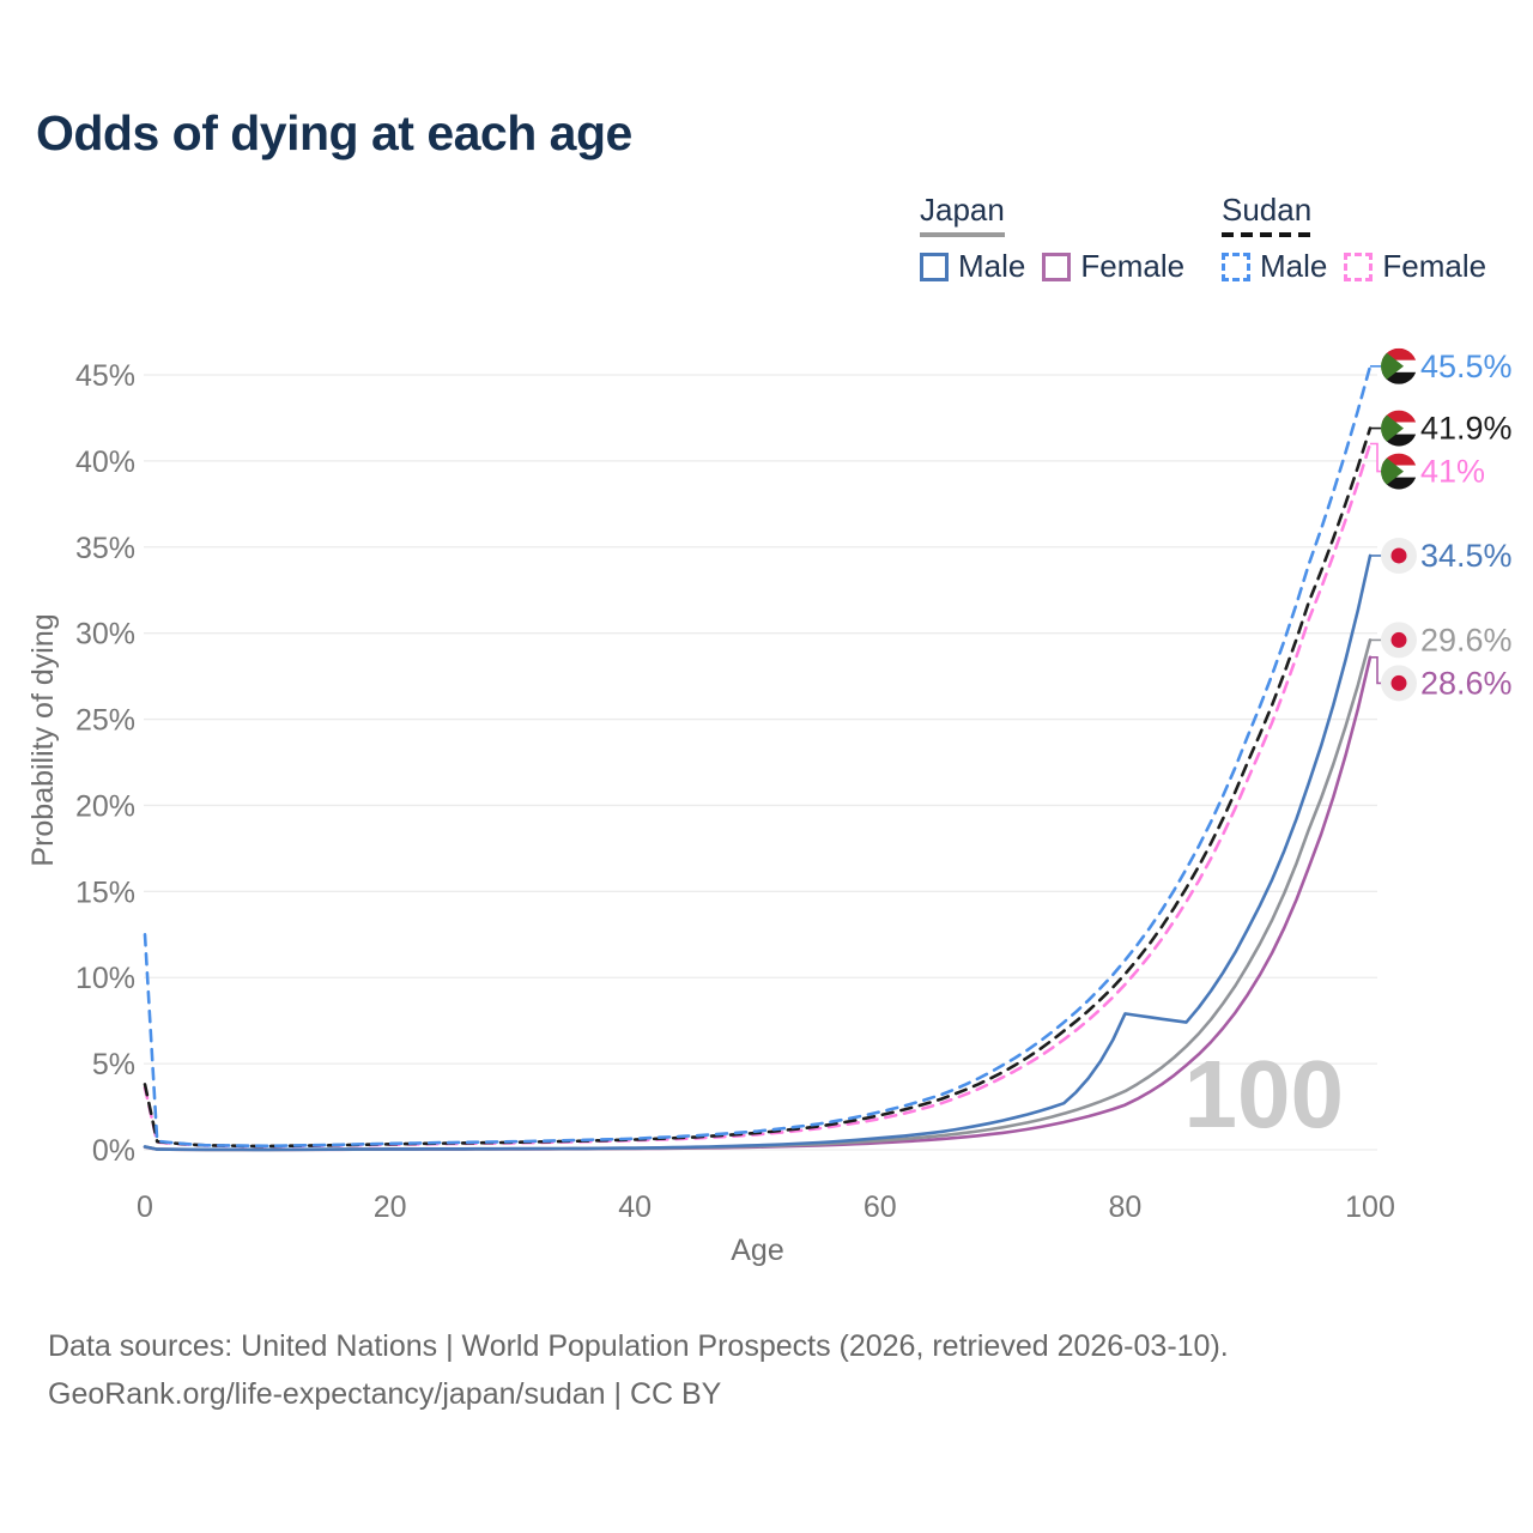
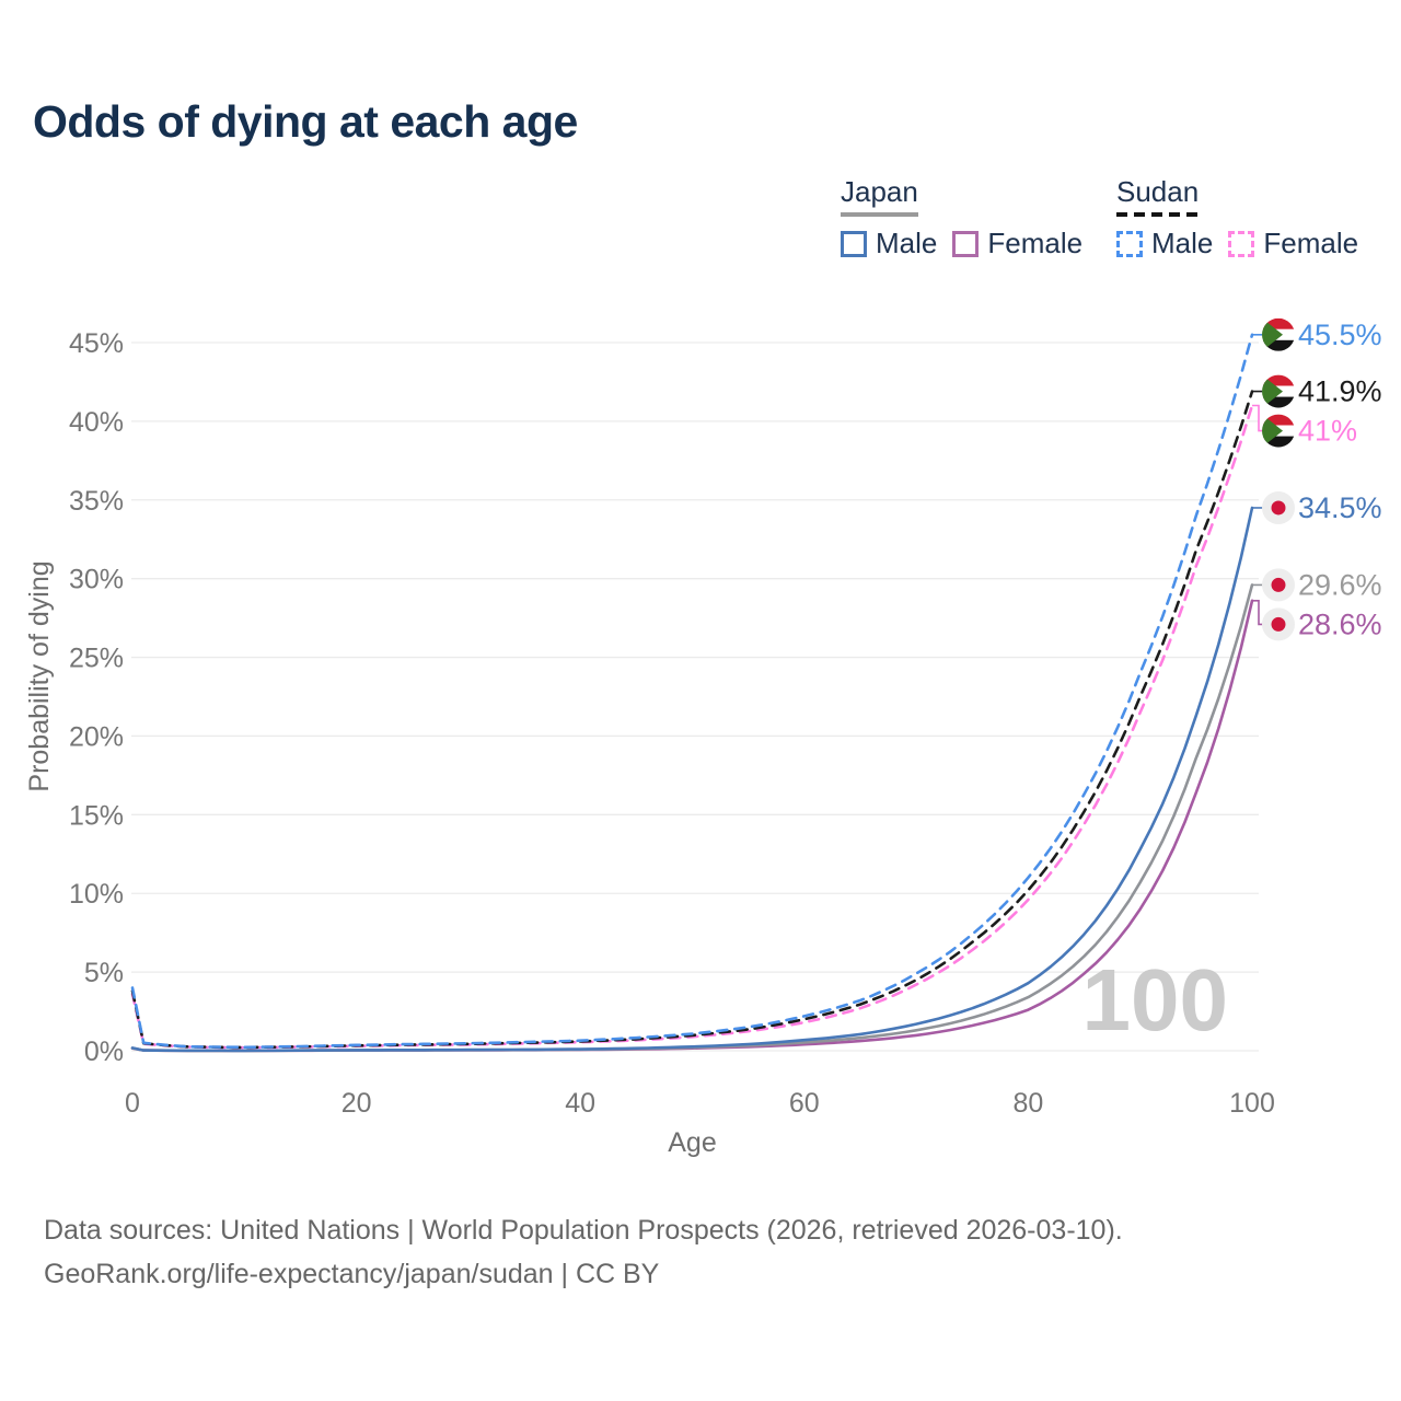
Sudan Male/0: 12.5% -> 4.0%
Japan Male/80: 7.9% -> 4.3%
